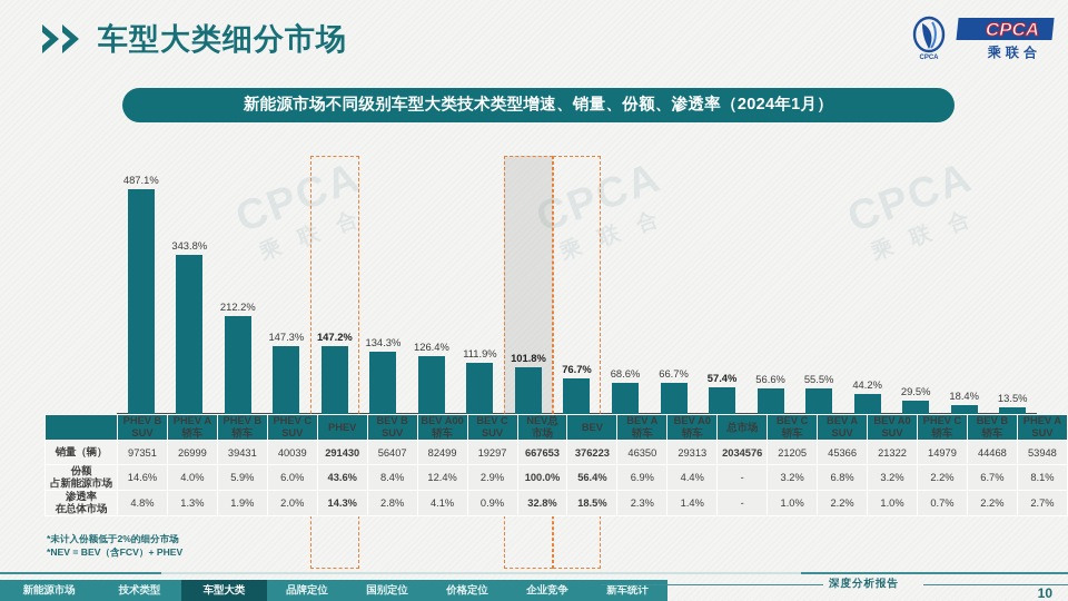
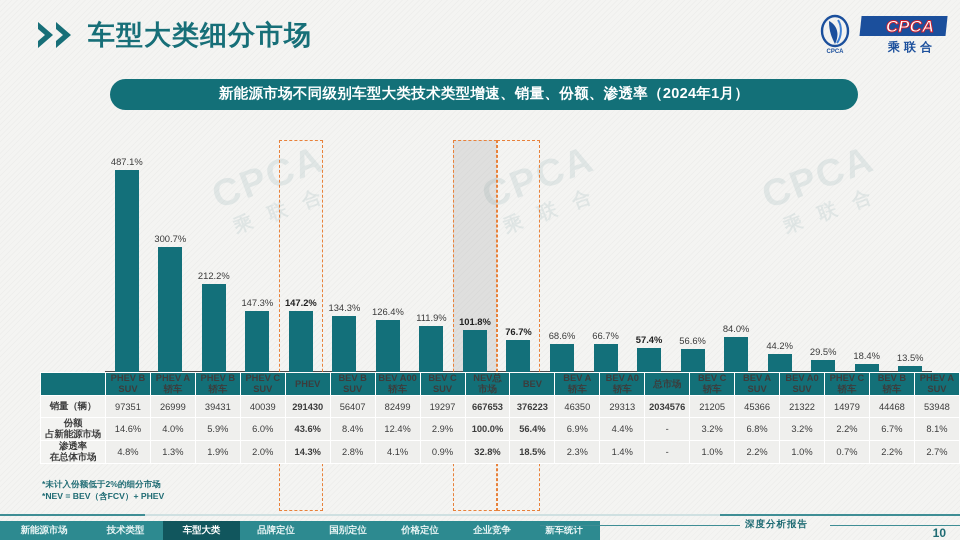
PHEV A 轿车: 343.8% -> 300.7%
BEV A SUV: 55.5% -> 84.0%
